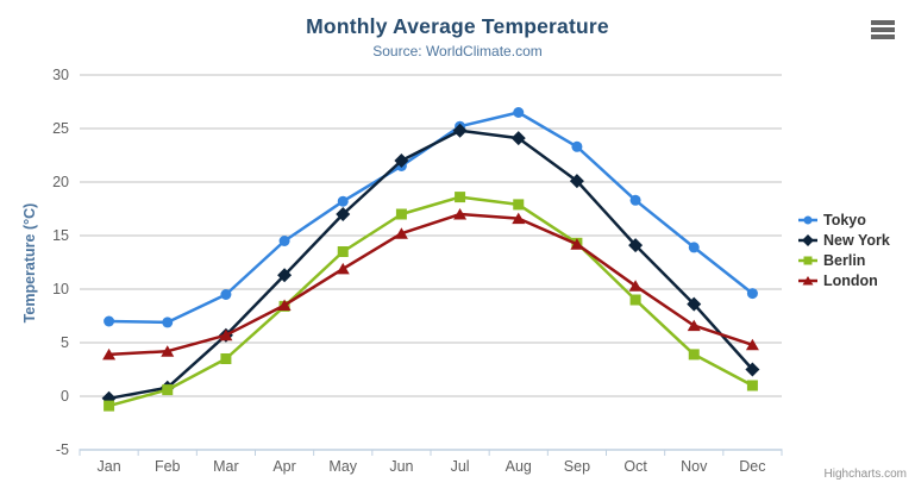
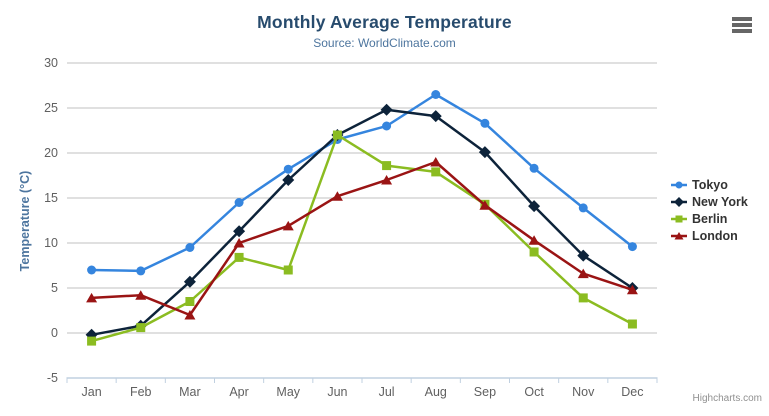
London/Mar: 6 -> 2
London/Apr: 8 -> 10
Berlin/May: 14 -> 7
Berlin/Jun: 17 -> 22
Tokyo/Jul: 25 -> 23
London/Aug: 17 -> 19
New York/Dec: 2 -> 5
